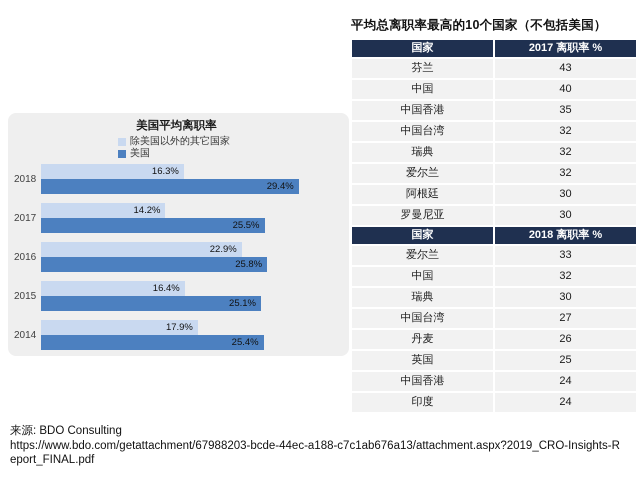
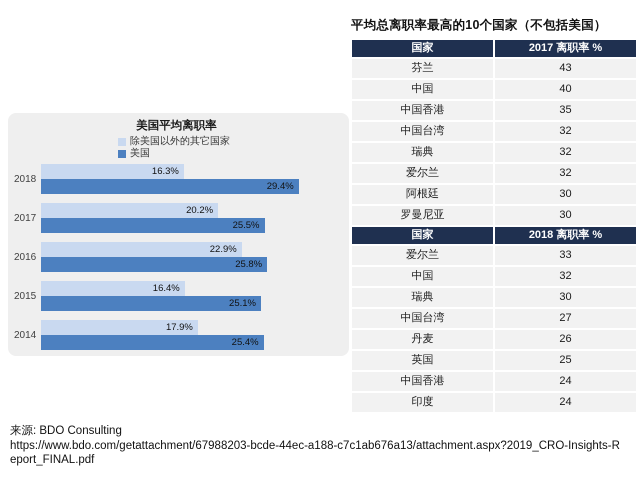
美国平均离职率/除美国以外的其它国家/2017: 14.2% -> 20.2%
